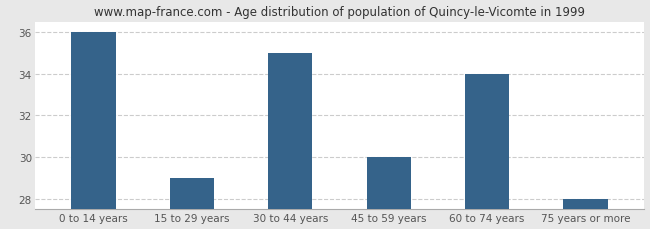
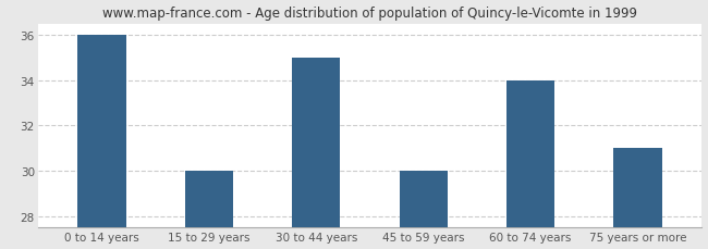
15 to 29 years: 29 -> 30
75 years or more: 28 -> 31
